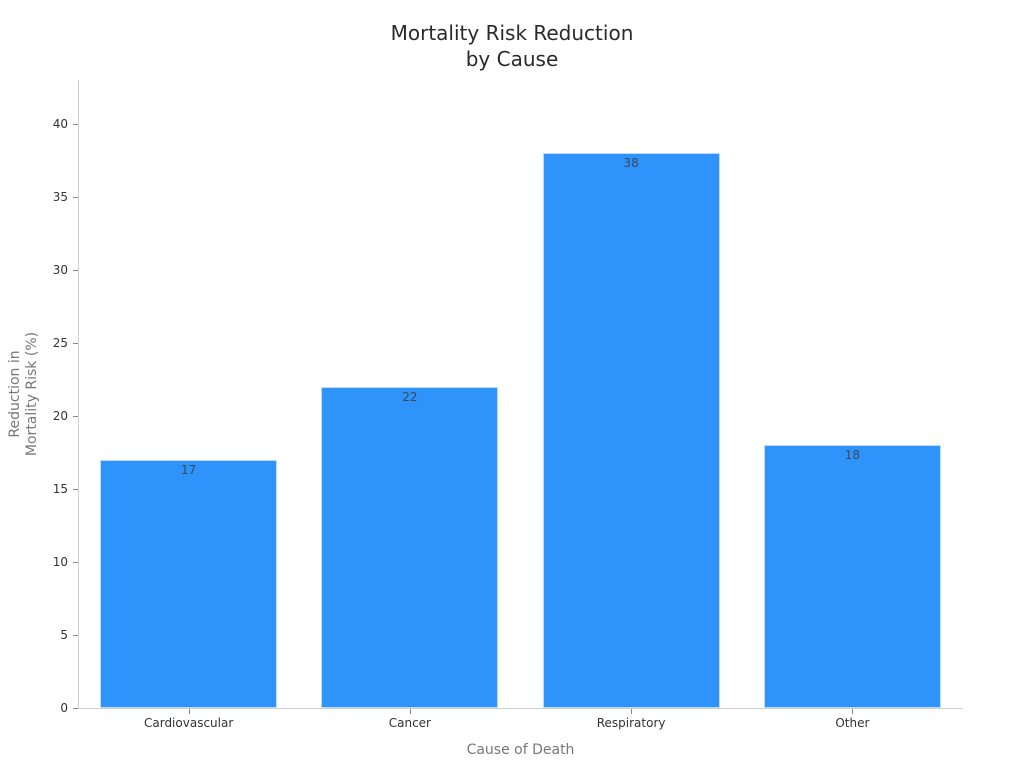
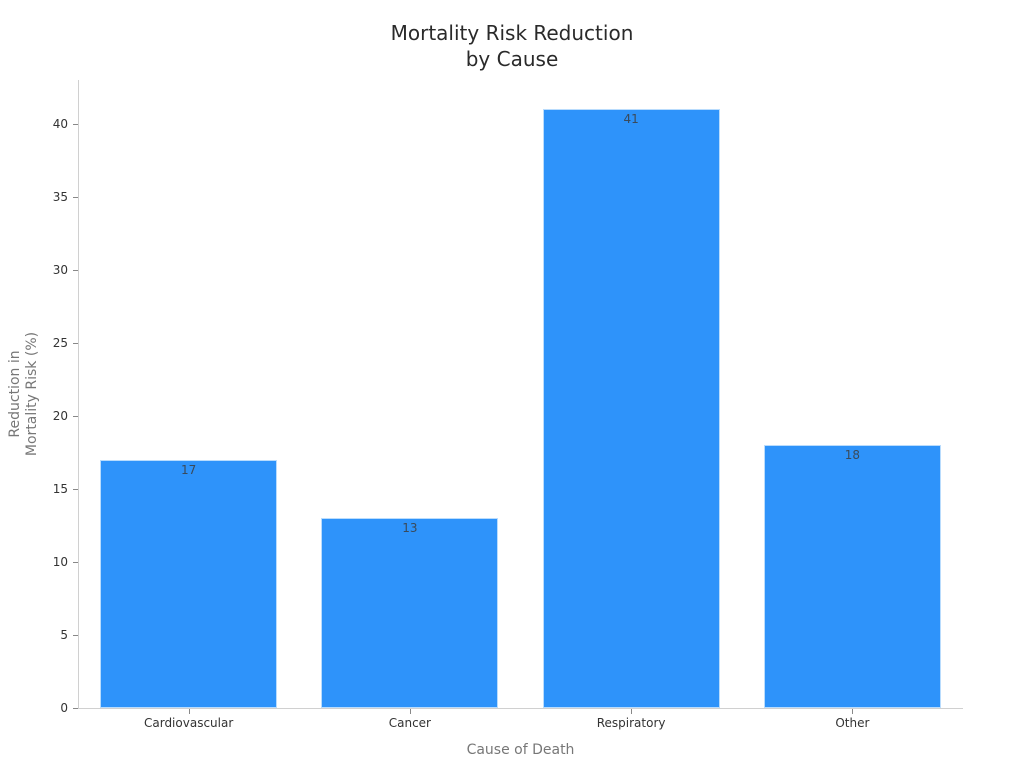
Cancer: 22 -> 13
Respiratory: 38 -> 41
